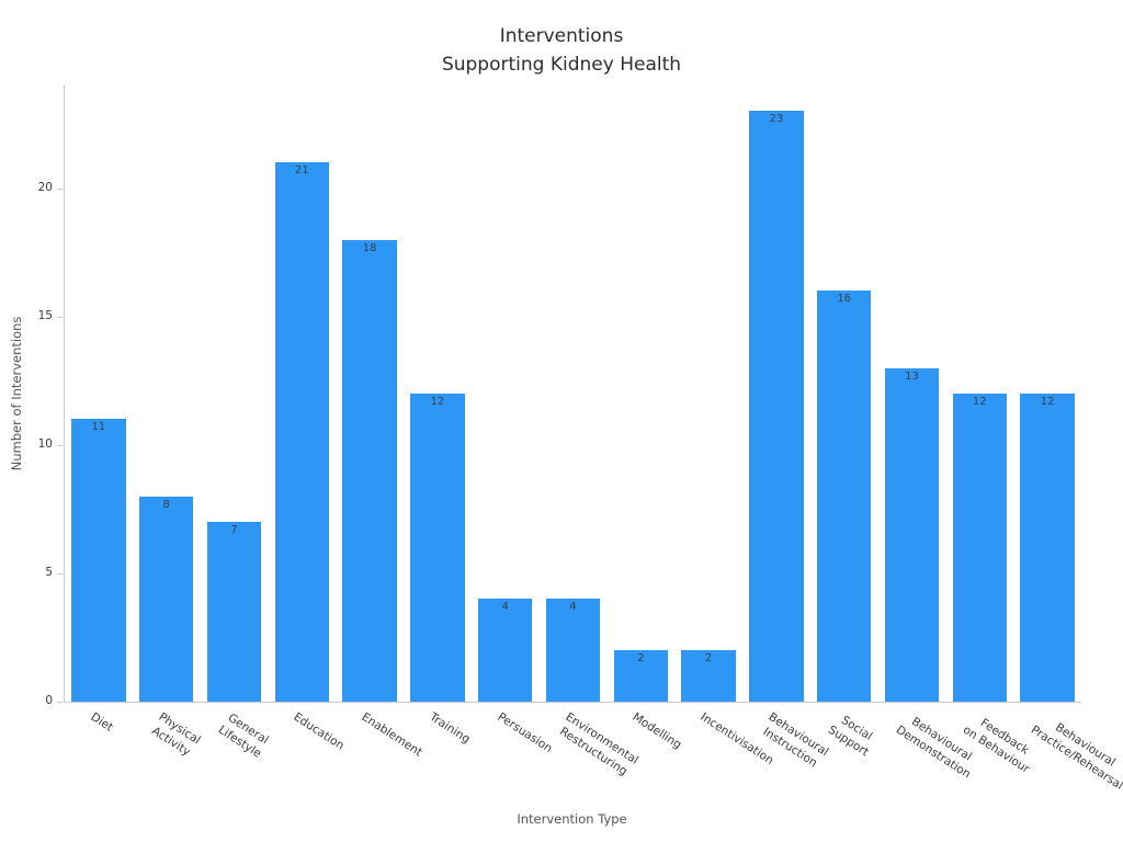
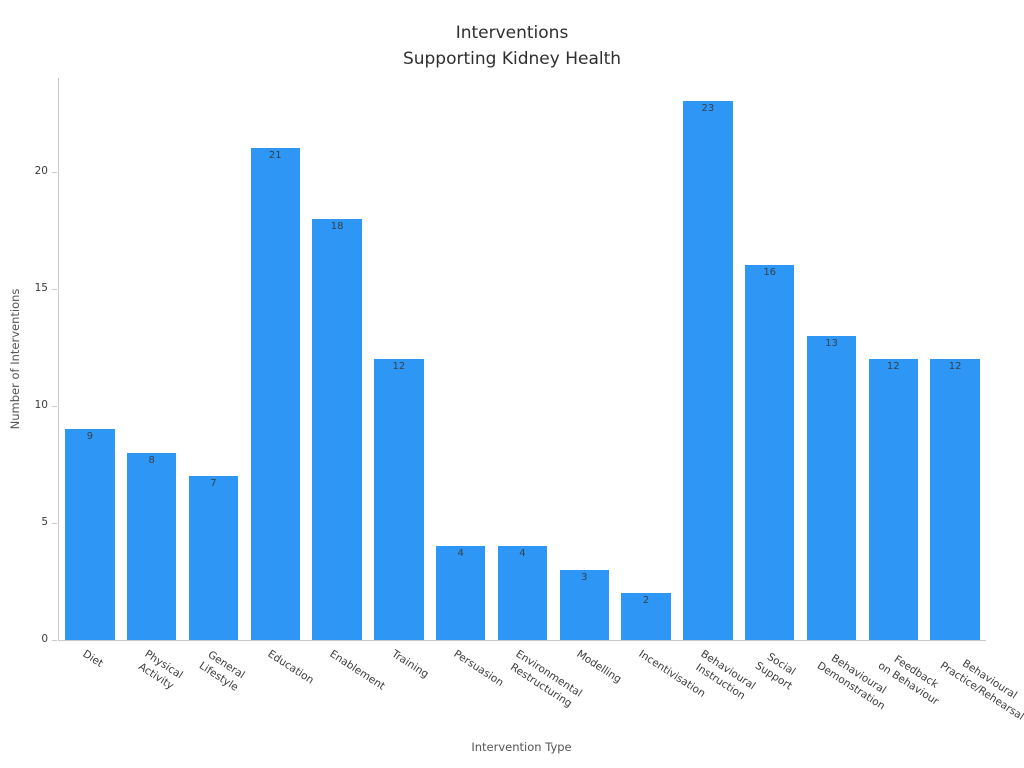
Diet: 11 -> 9
Modelling: 2 -> 3
